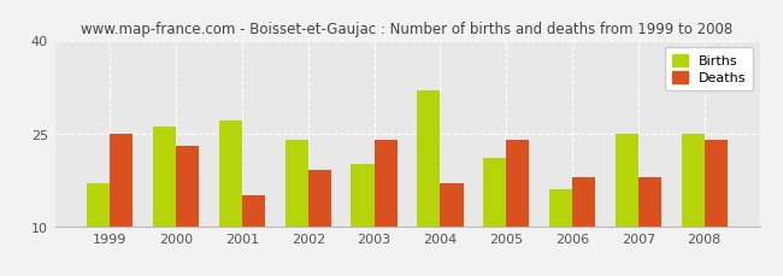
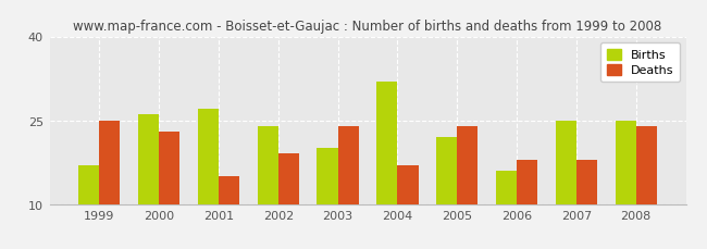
Births/2005: 21 -> 22
